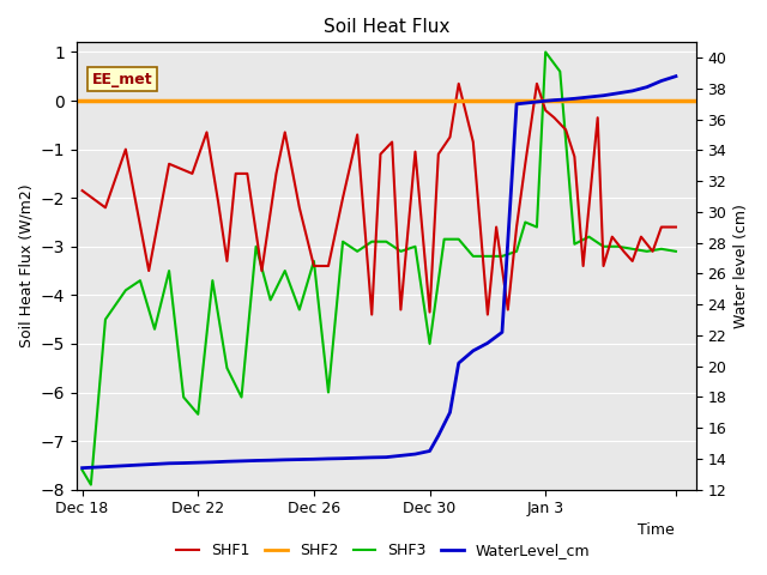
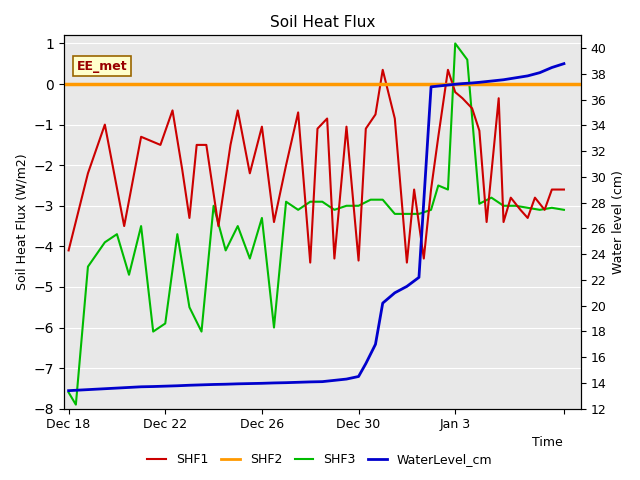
SHF1/Dec 18: -1.85 -> -4.10
SHF3/Dec 22: -6.45 -> -5.90
SHF1/Dec 26: -3.40 -> -1.05
SHF3/Dec 30: -5.00 -> -3.00
